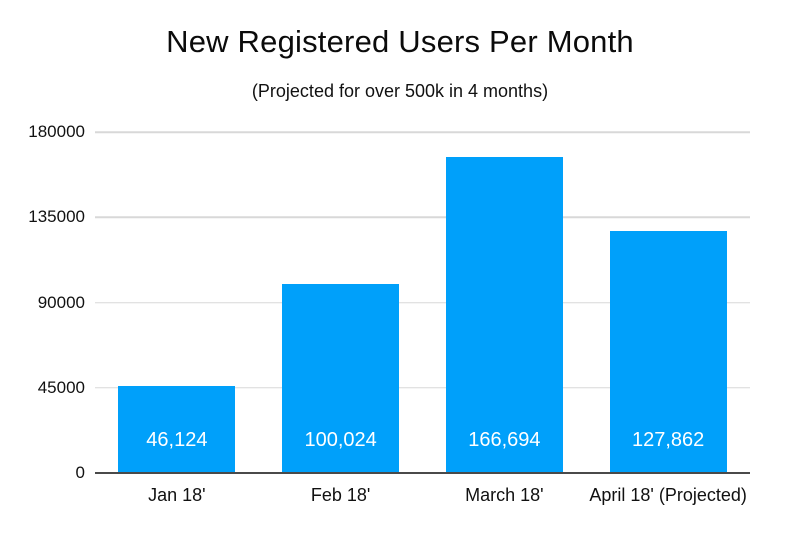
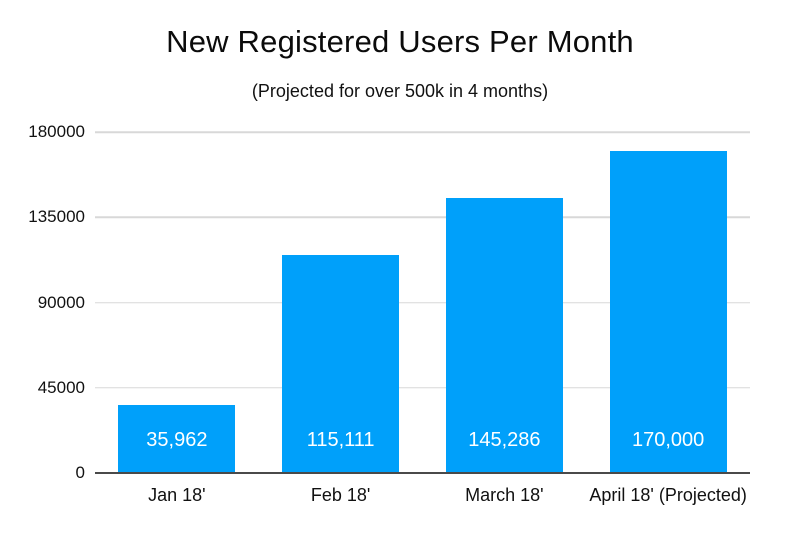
Jan 18': 46,124 -> 35,962
Feb 18': 100,024 -> 115,111
March 18': 166,694 -> 145,286
April 18' (Projected): 127,862 -> 170,000
